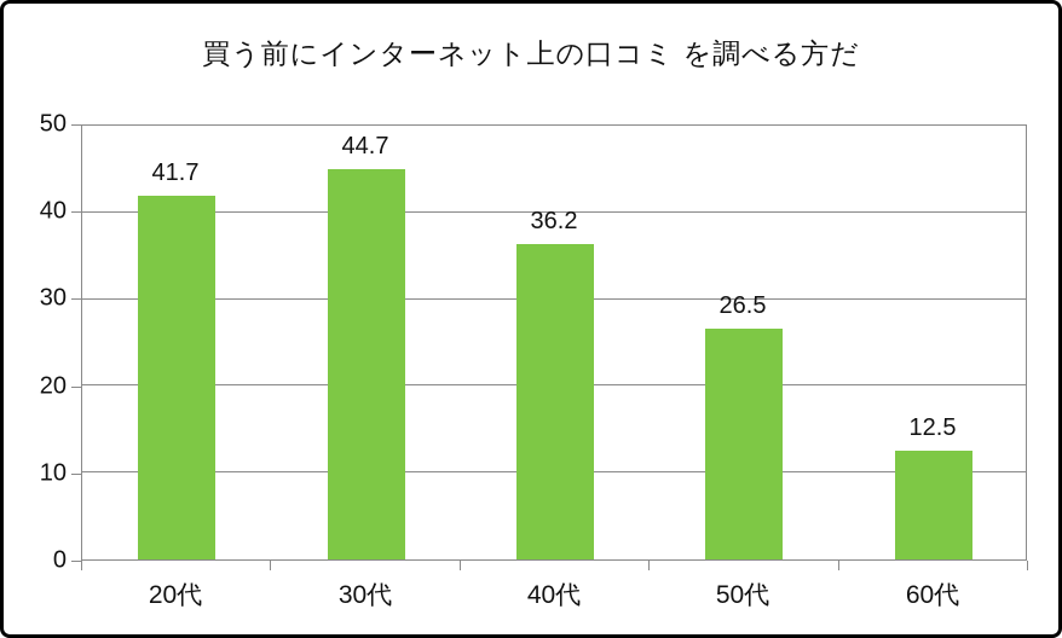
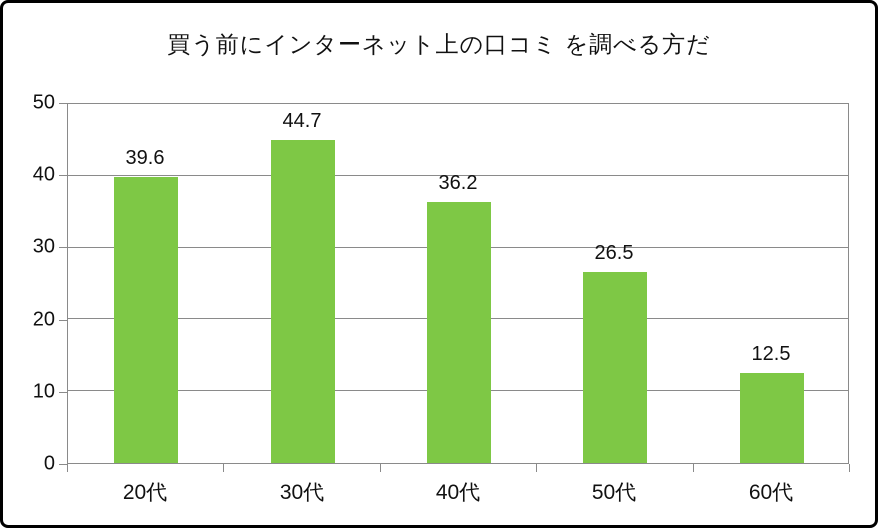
20代: 41.7 -> 39.6
